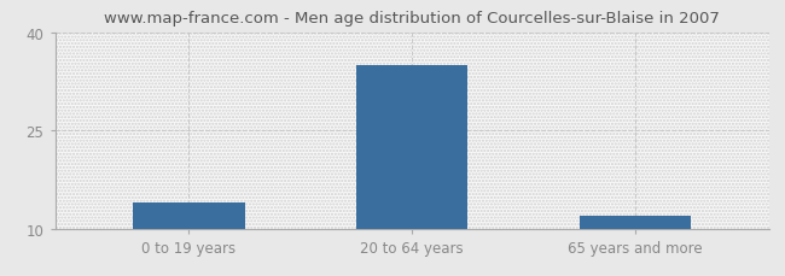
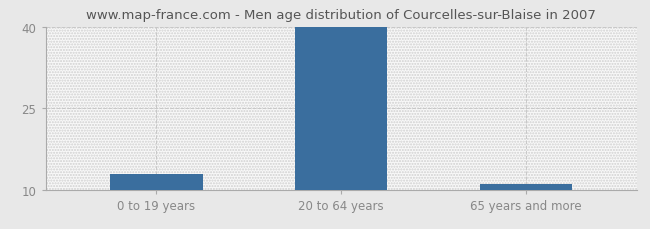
0 to 19 years: 14 -> 13
20 to 64 years: 35 -> 40
65 years and more: 12 -> 11
